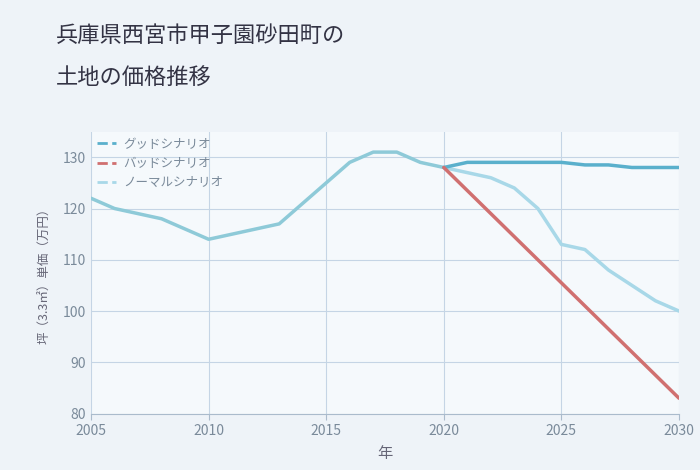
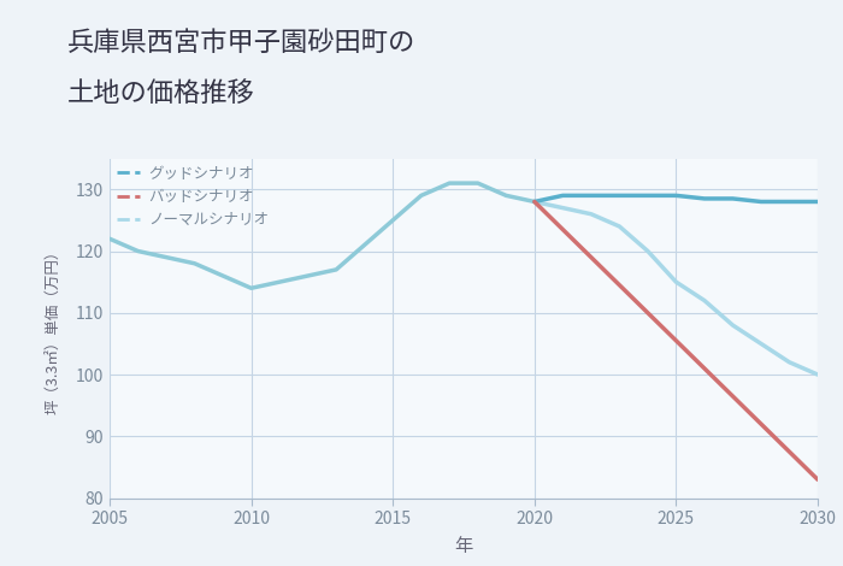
ノーマルシナリオ/2025: 113 -> 115
